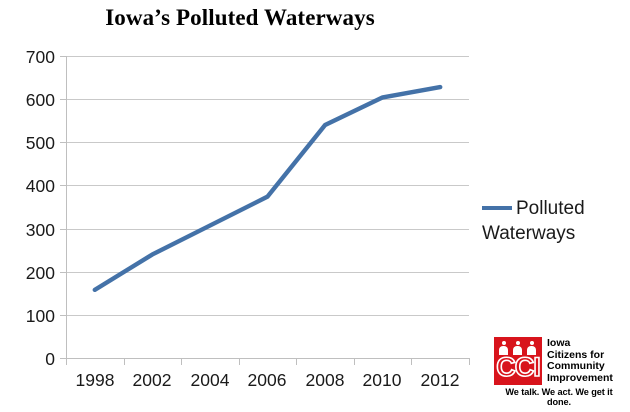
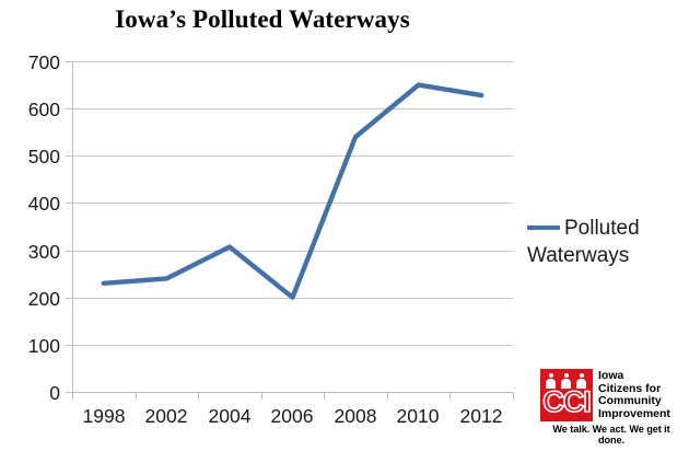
1998: 160 -> 230
2006: 370 -> 200
2010: 600 -> 650
